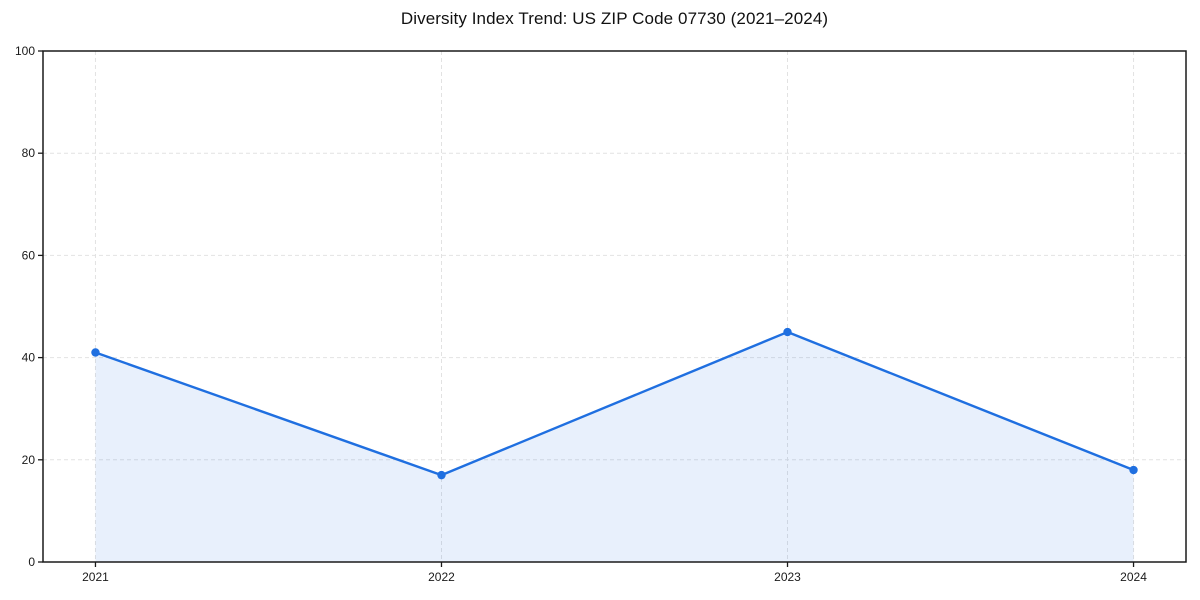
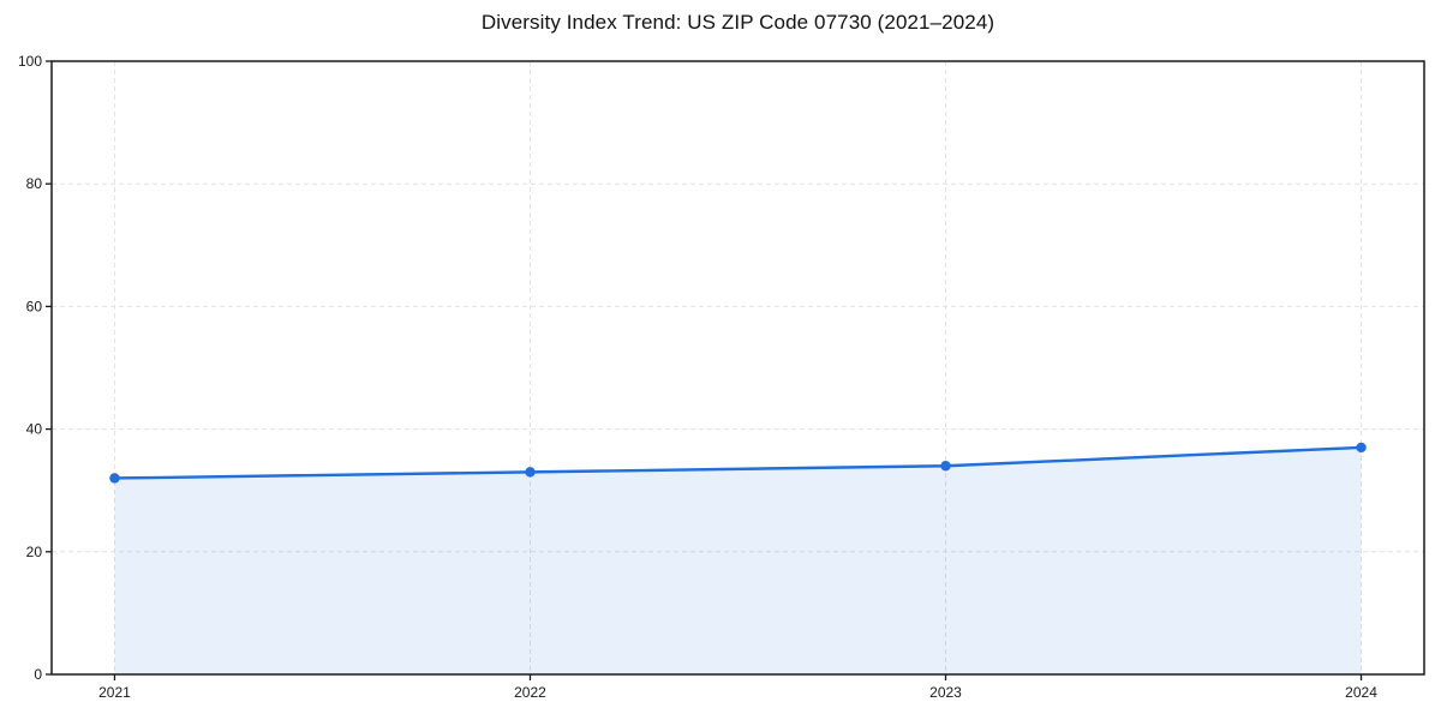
2021: 41 -> 32
2022: 17 -> 33
2023: 45 -> 34
2024: 18 -> 37
